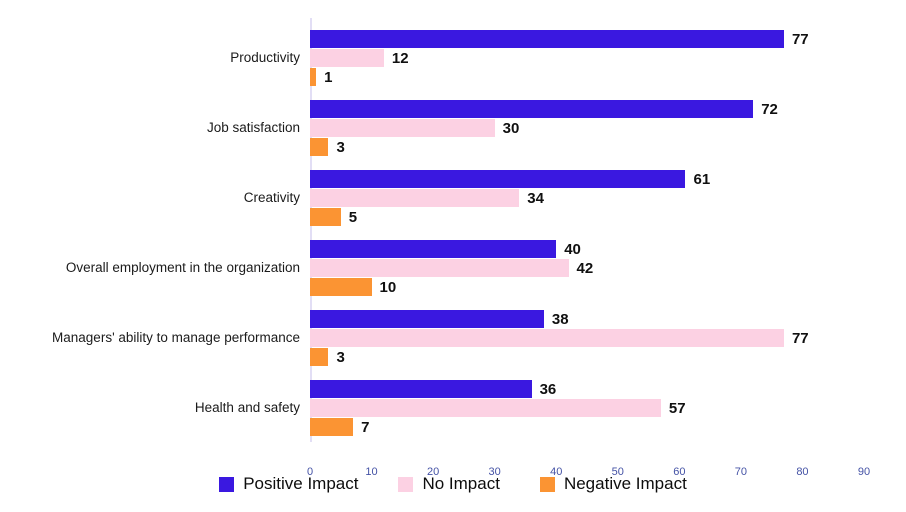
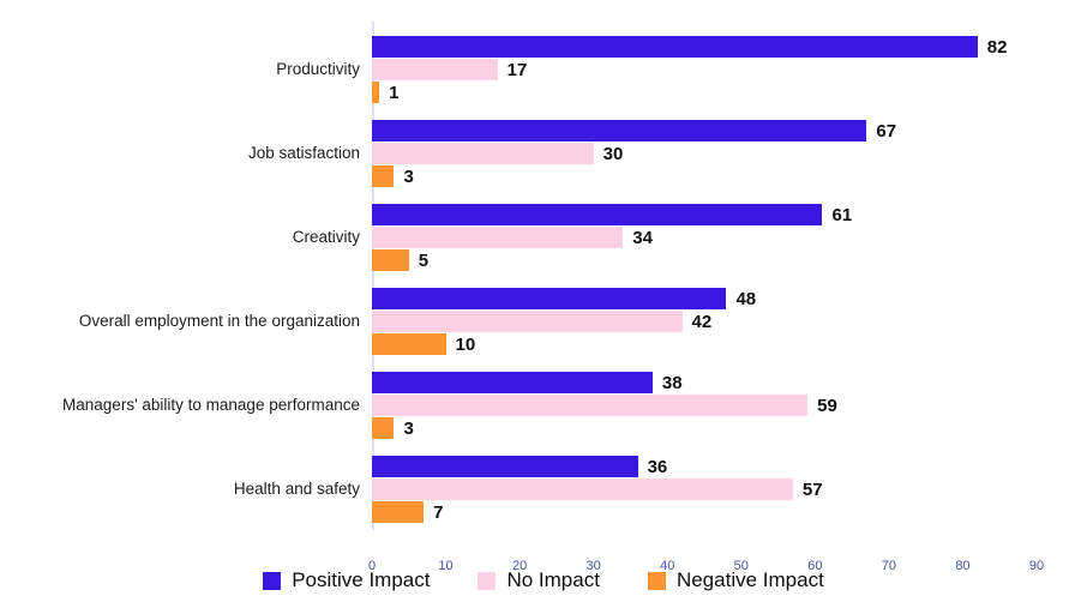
Positive Impact/Productivity: 77 -> 82
No Impact/Productivity: 12 -> 17
Positive Impact/Job satisfaction: 72 -> 67
Positive Impact/Overall employment in the organization: 40 -> 48
No Impact/Managers' ability to manage performance: 77 -> 59
